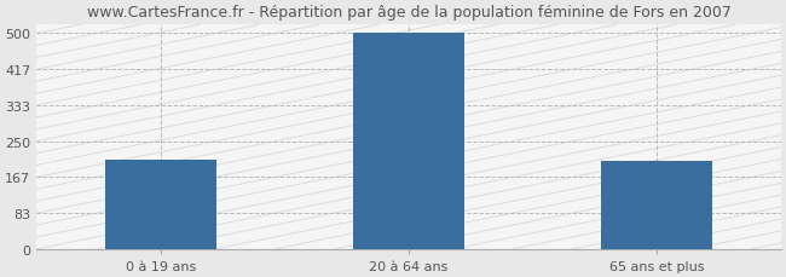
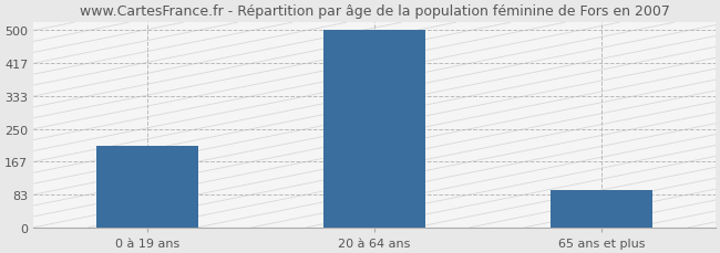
65 ans et plus: 205 -> 95
